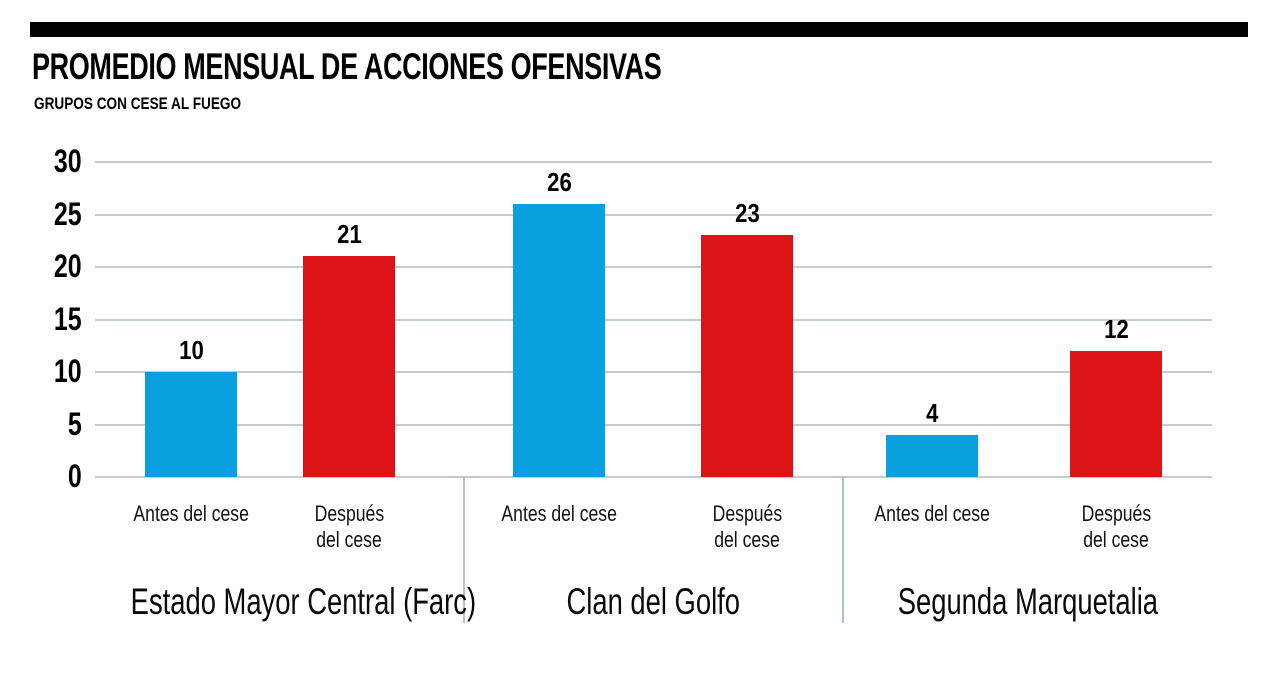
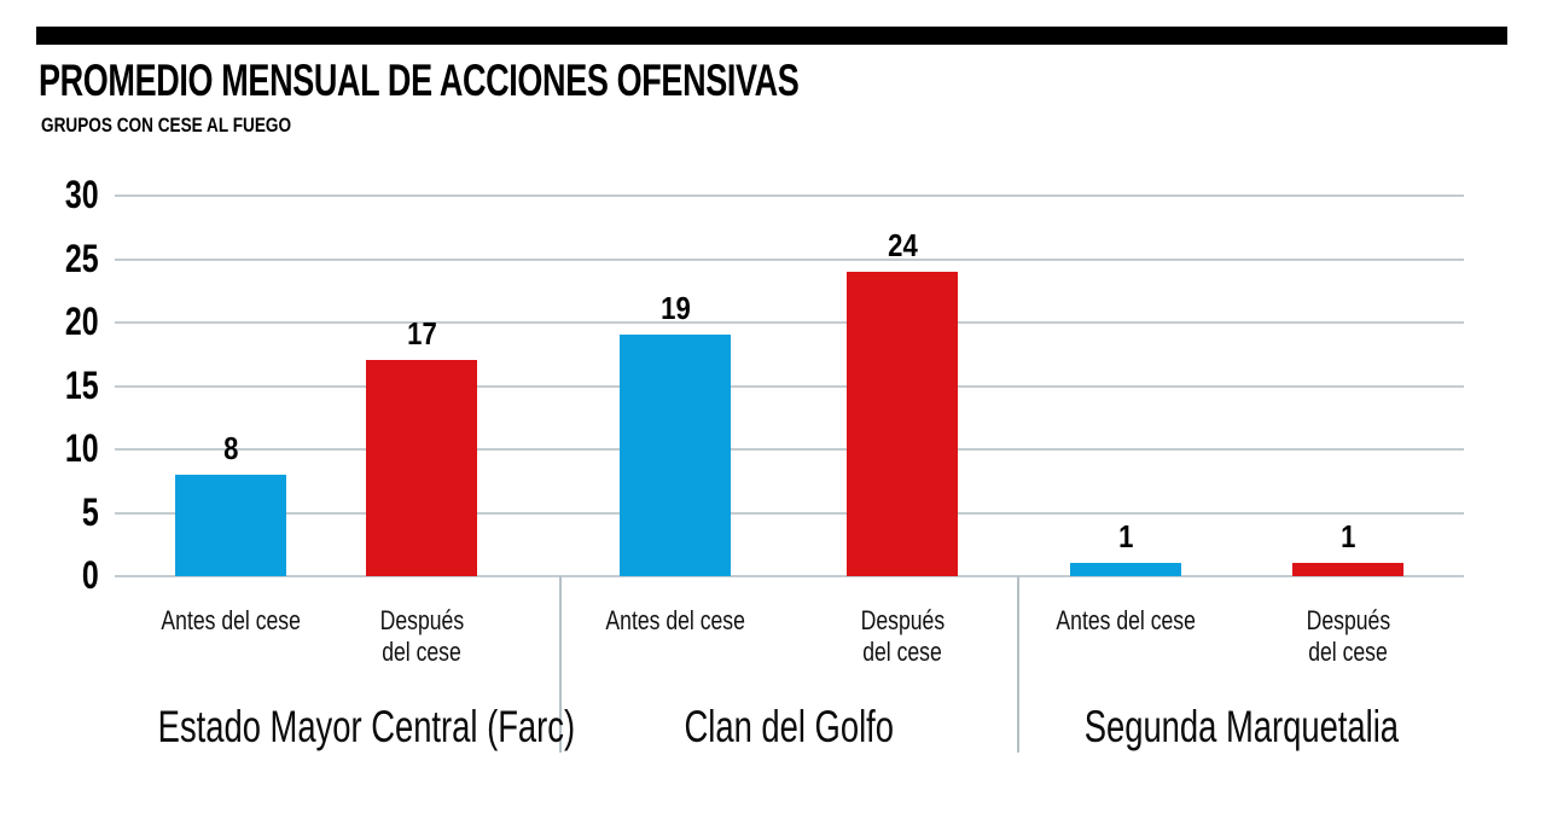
Antes del cese/Estado Mayor Central (Farc): 10 -> 8
Después del cese/Estado Mayor Central (Farc): 21 -> 17
Antes del cese/Clan del Golfo: 26 -> 19
Después del cese/Clan del Golfo: 23 -> 24
Antes del cese/Segunda Marquetalia: 4 -> 1
Después del cese/Segunda Marquetalia: 12 -> 1
